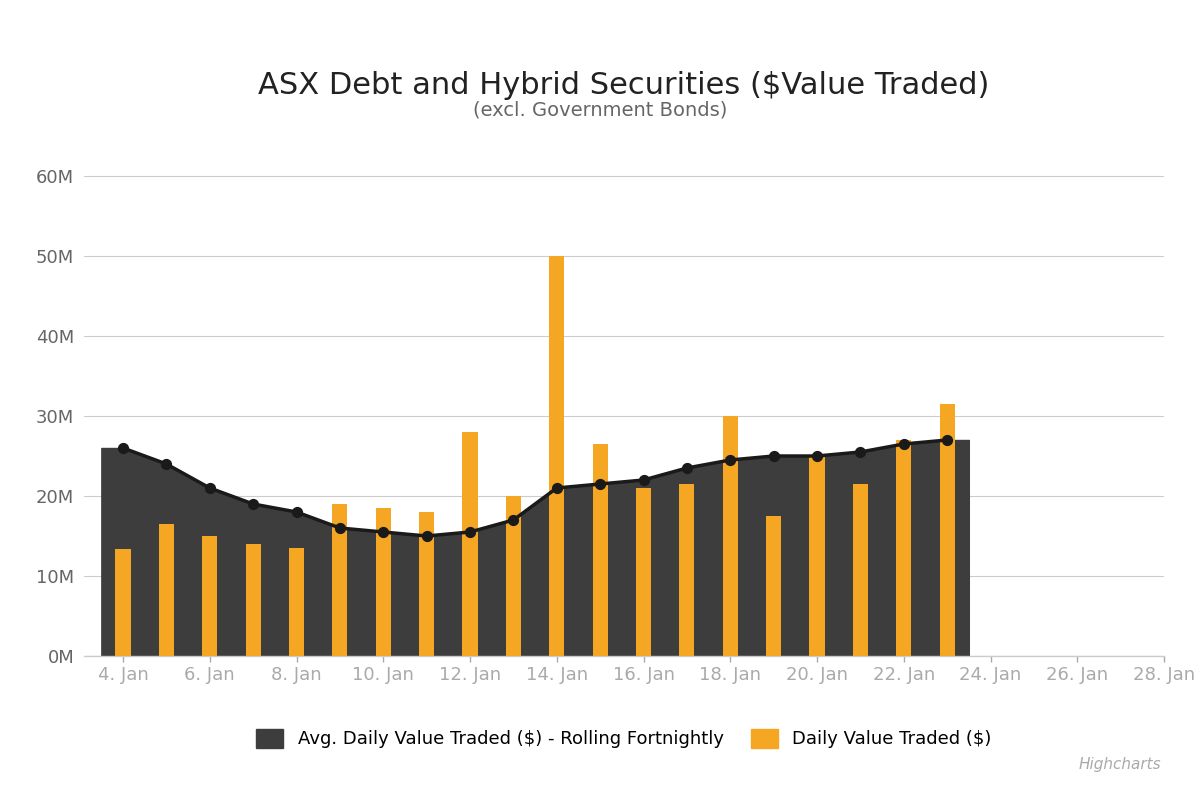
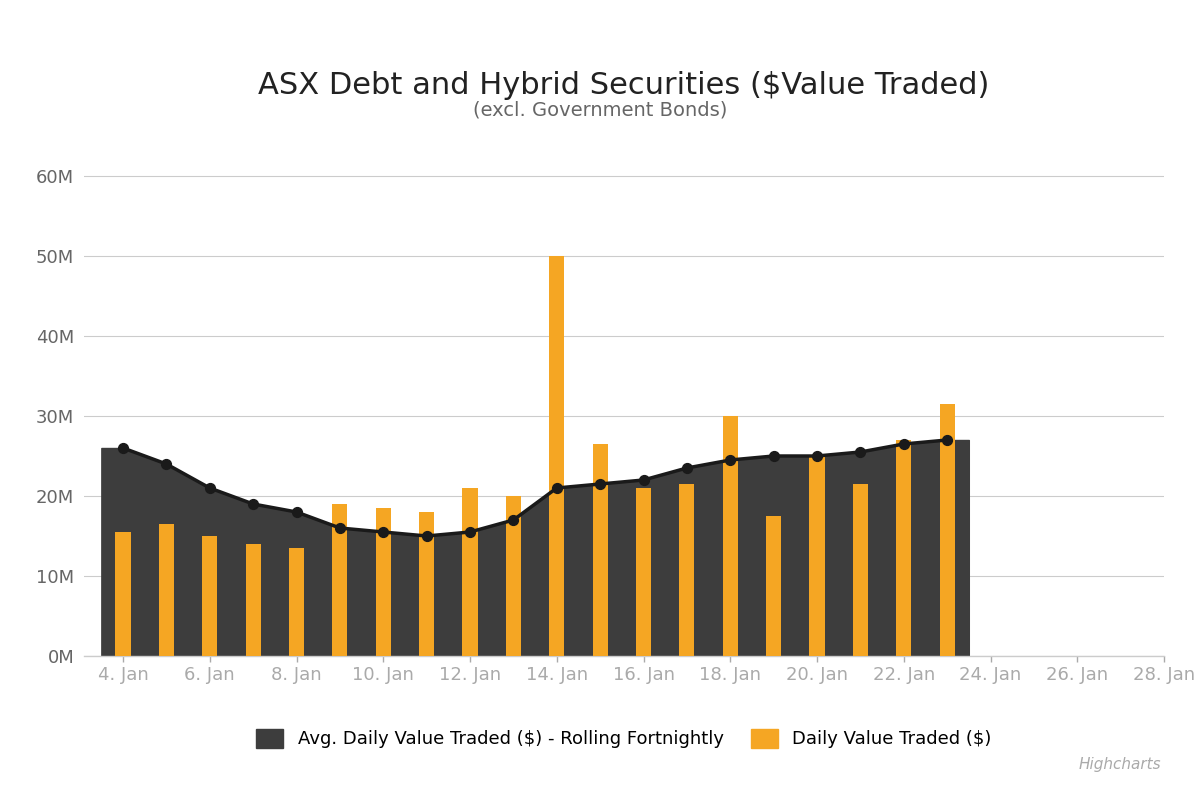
Daily Value Traded ($)/4. Jan: 13.4M -> 15.5M
Daily Value Traded ($)/12. Jan: 28.0M -> 21.0M
